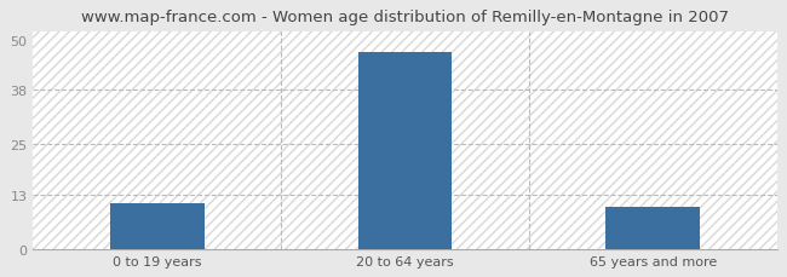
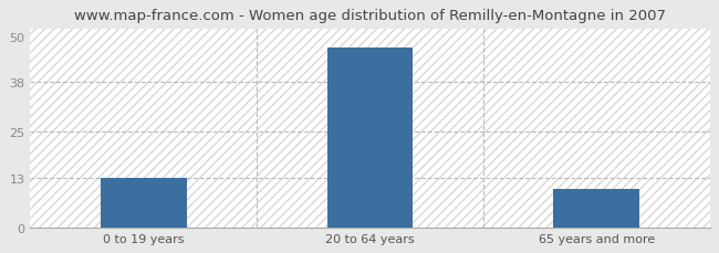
0 to 19 years: 11 -> 13
